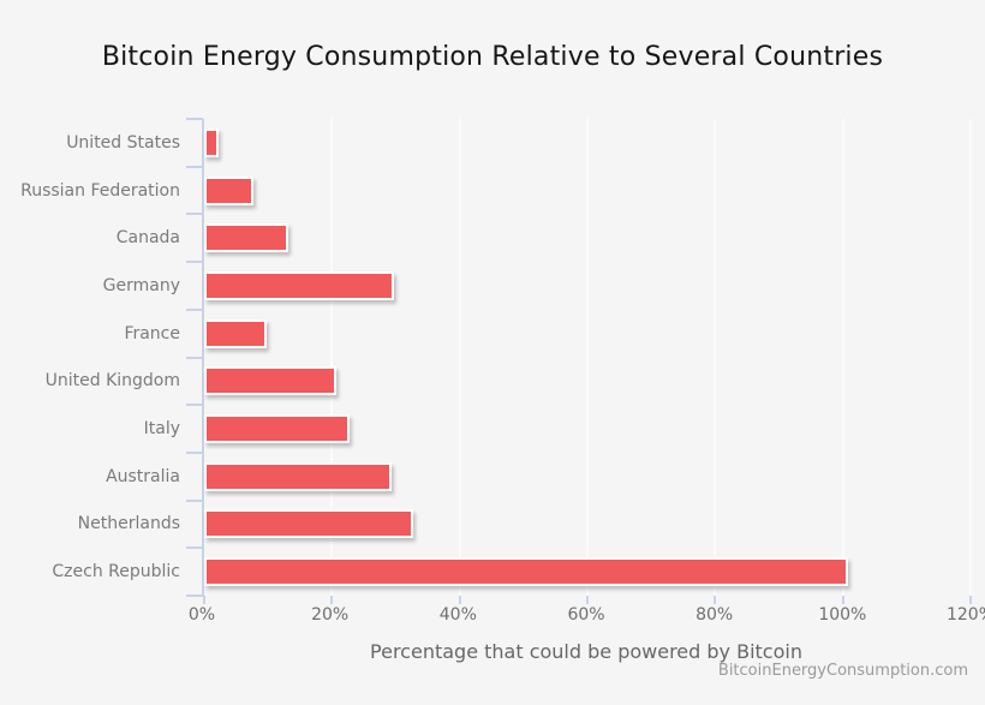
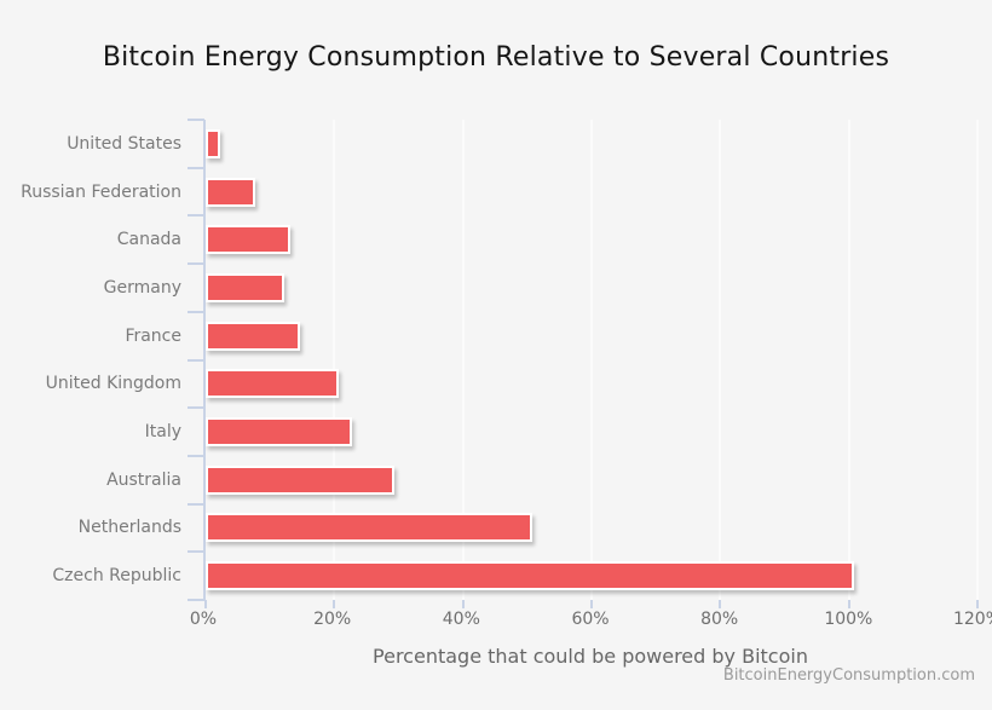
Germany: 29% -> 12%
France: 9% -> 14%
Netherlands: 32% -> 50%
